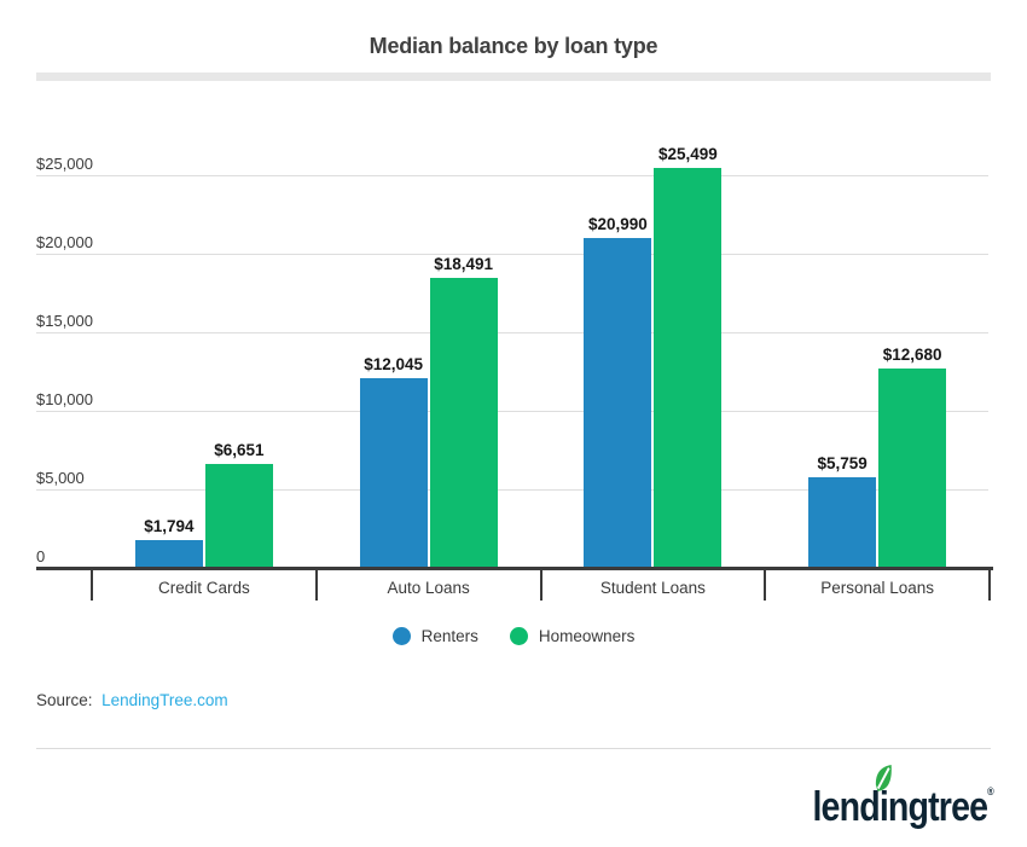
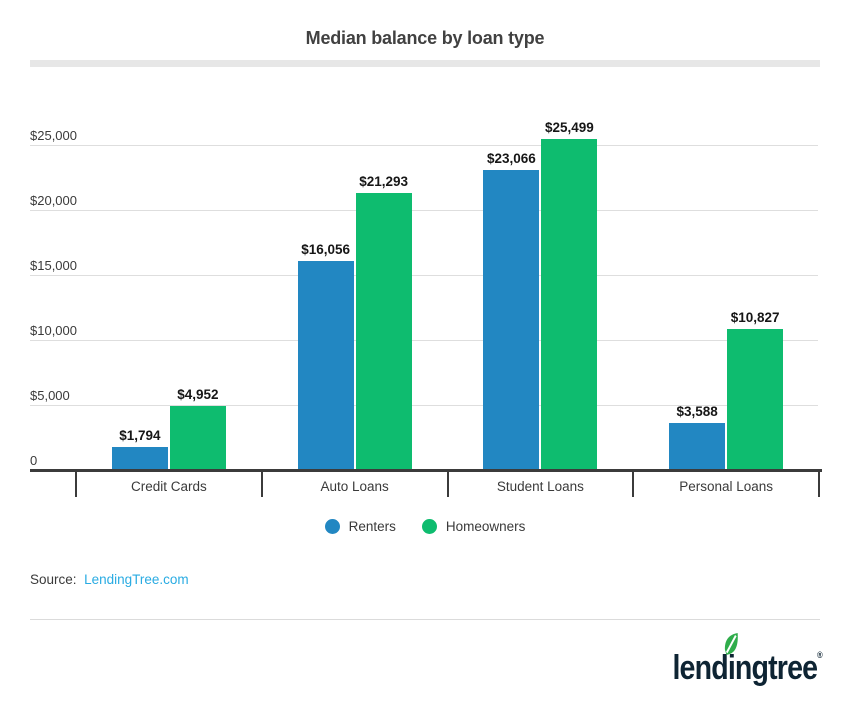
Homeowners/Credit Cards: $6,651 -> $4,952
Renters/Auto Loans: $12,045 -> $16,056
Homeowners/Auto Loans: $18,491 -> $21,293
Renters/Student Loans: $20,990 -> $23,066
Renters/Personal Loans: $5,759 -> $3,588
Homeowners/Personal Loans: $12,680 -> $10,827
